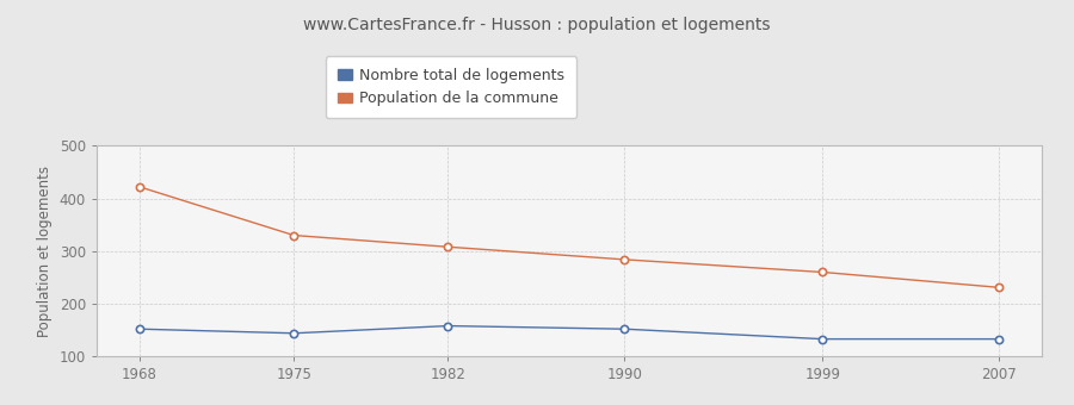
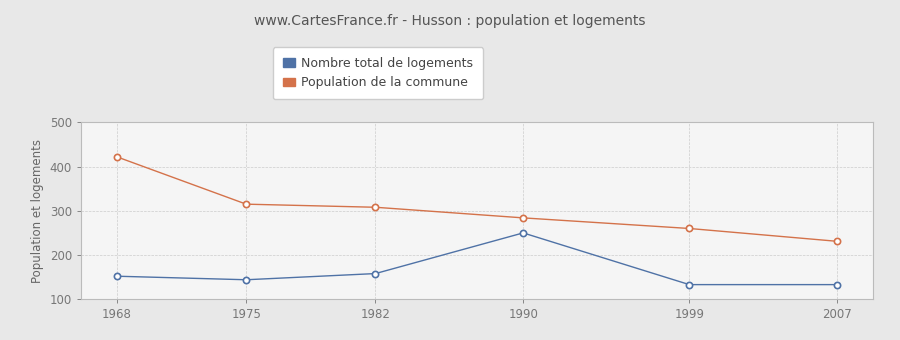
Population de la commune/1975: 330 -> 315
Nombre total de logements/1990: 152 -> 250
